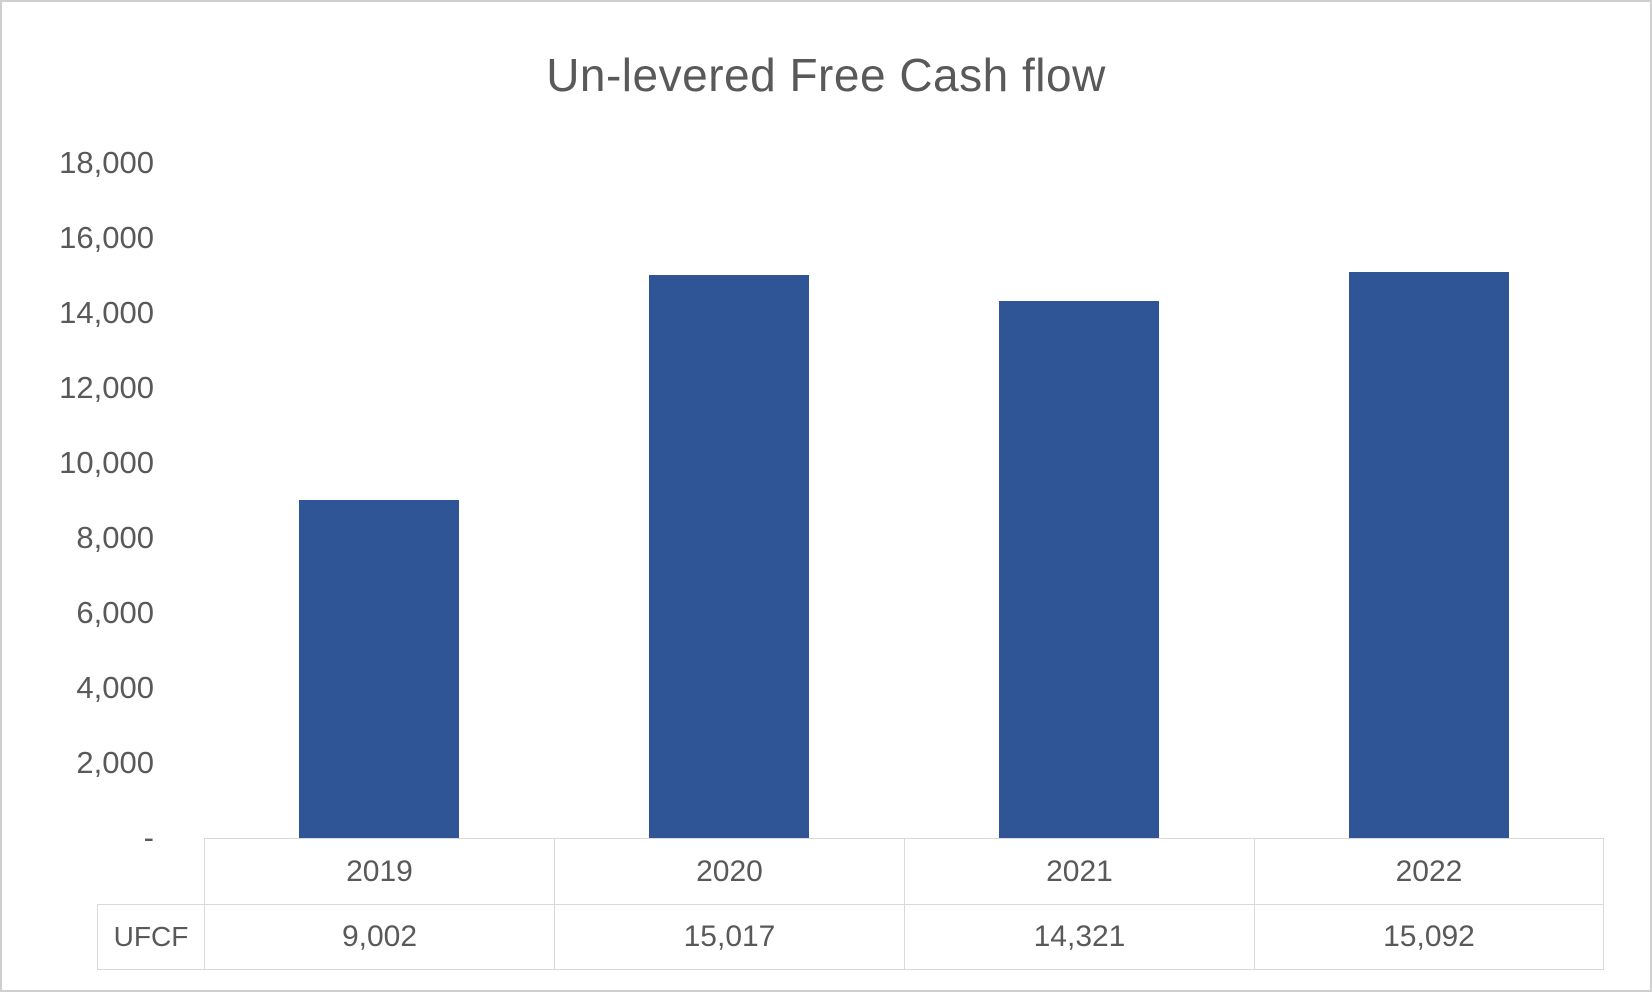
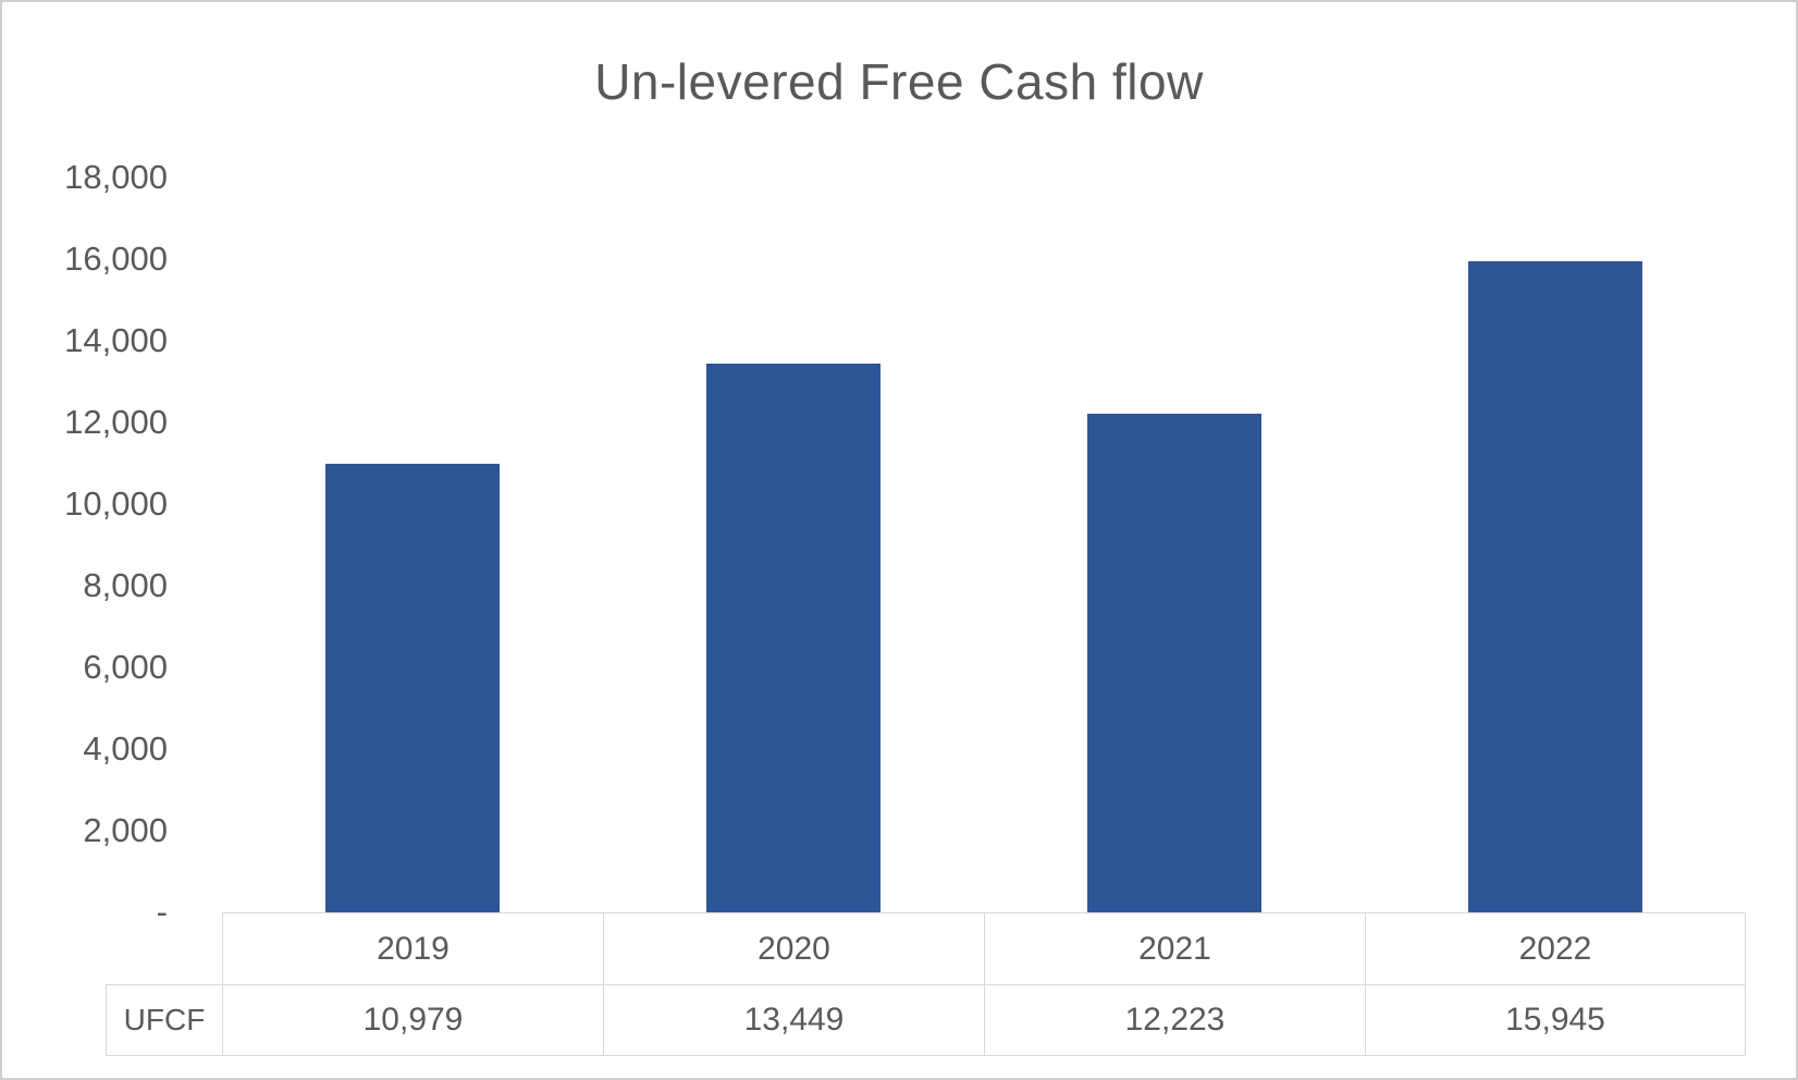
2019: 9,002 -> 10,979
2020: 15,017 -> 13,449
2021: 14,321 -> 12,223
2022: 15,092 -> 15,945
